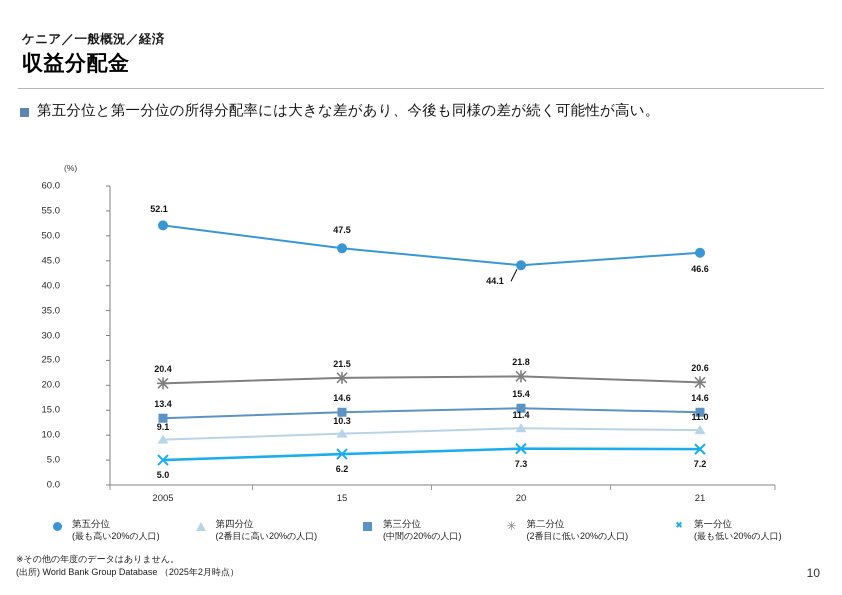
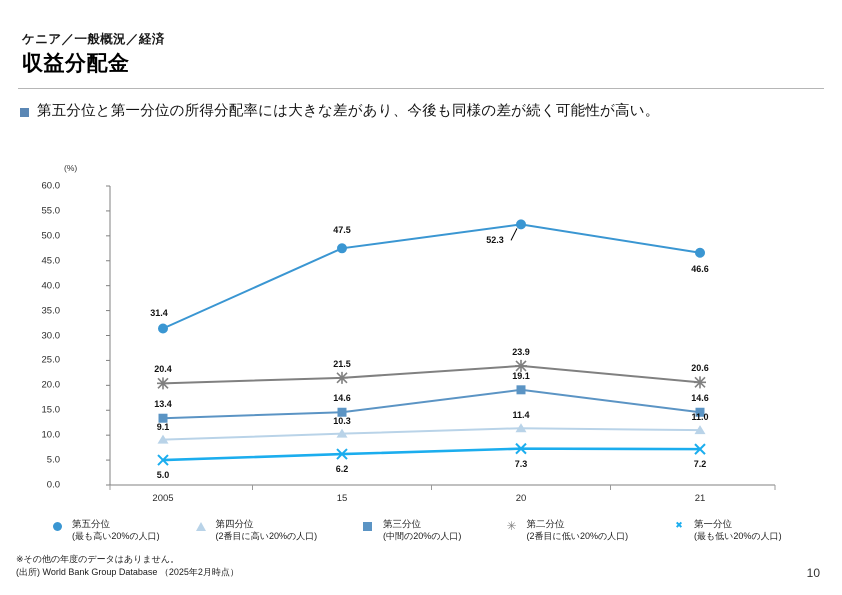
第五分位/2005: 52.1 -> 31.4
第五分位/20: 44.1 -> 52.3
第三分位/20: 15.4 -> 19.1
第二分位/20: 21.8 -> 23.9
